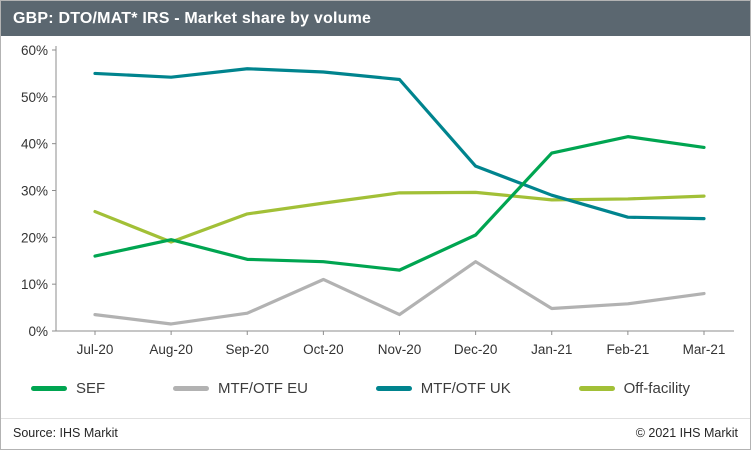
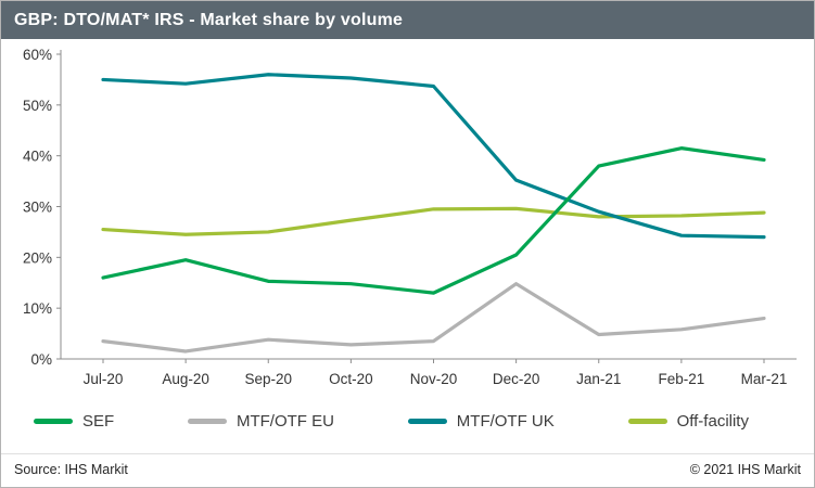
Off-facility/Aug-20: 19% -> 24%
MTF/OTF EU/Oct-20: 11% -> 3%
